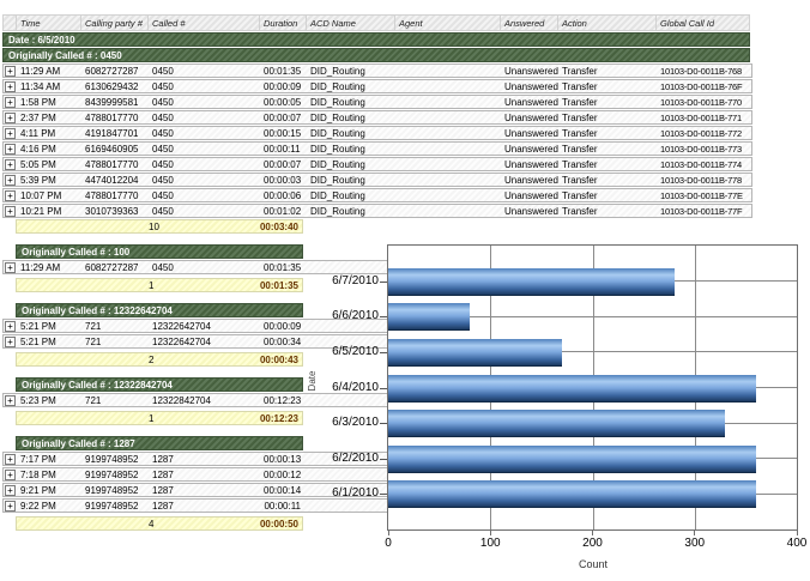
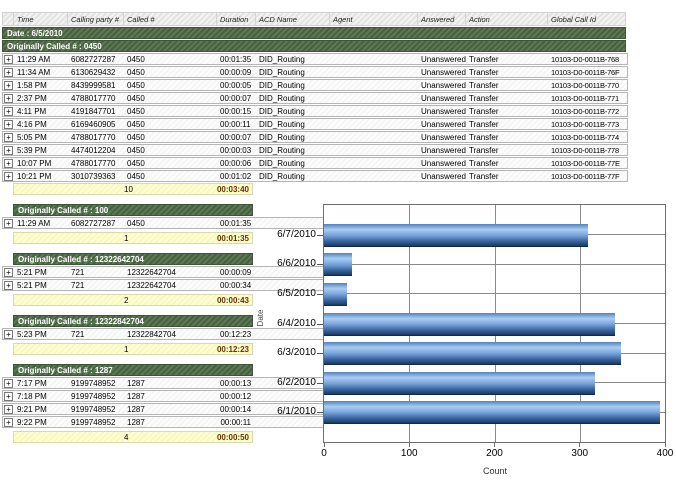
6/7/2010: 280 -> 310
6/6/2010: 80 -> 30
6/5/2010: 170 -> 30
6/4/2010: 360 -> 340
6/3/2010: 330 -> 350
6/2/2010: 360 -> 320
6/1/2010: 360 -> 390
